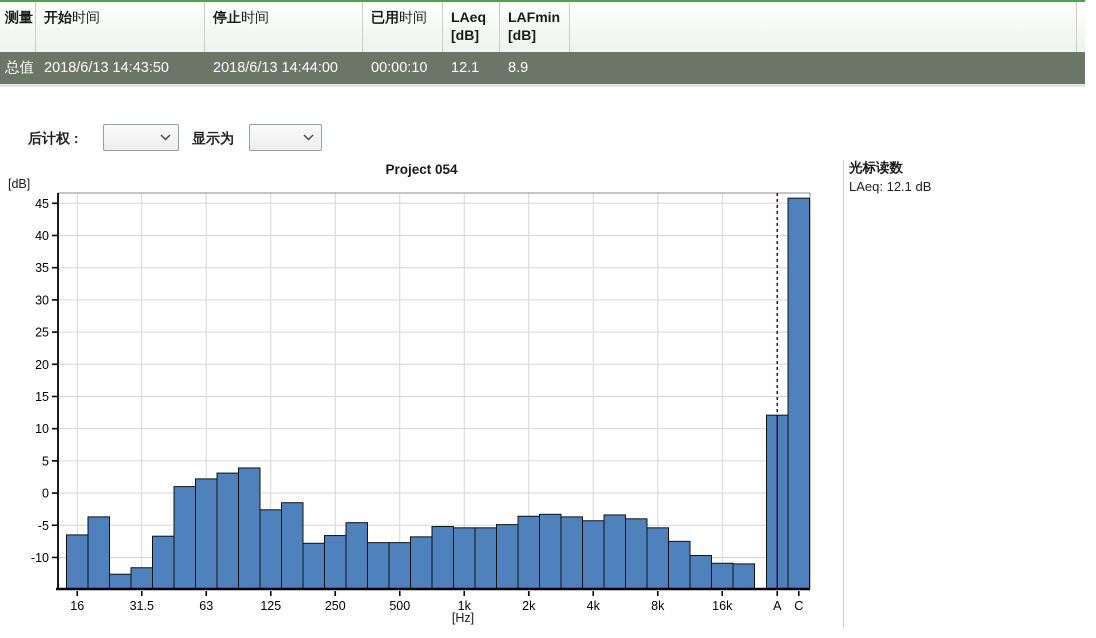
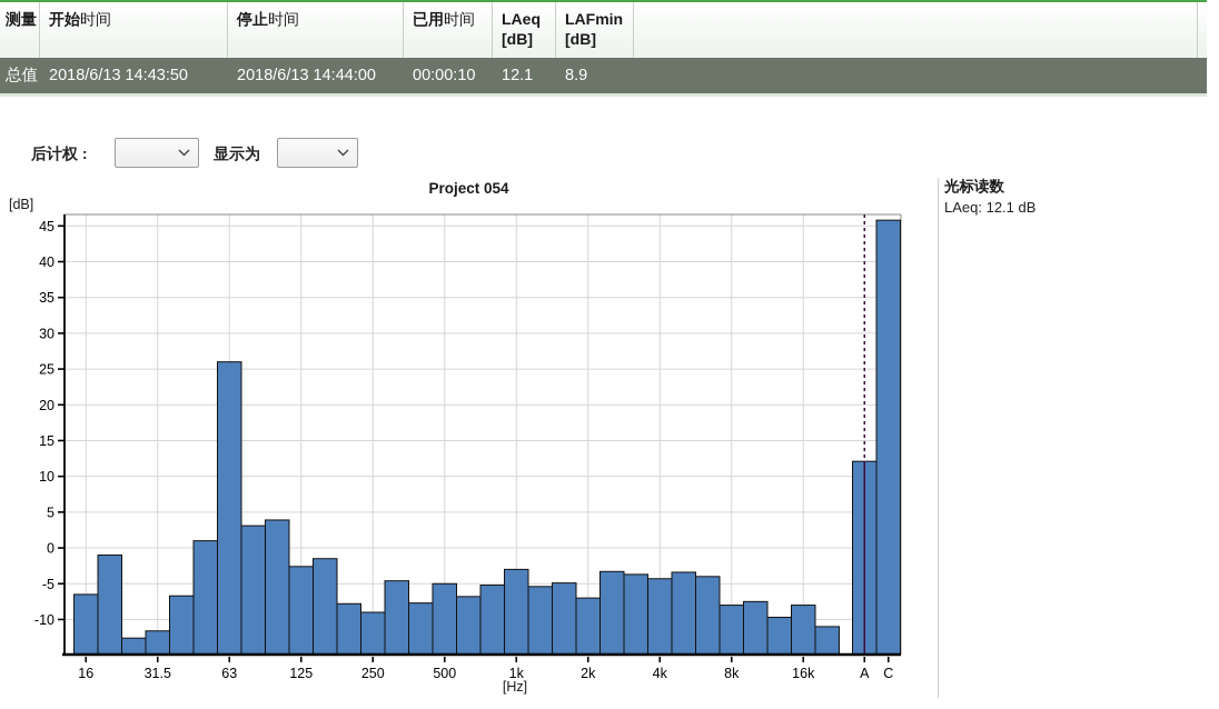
20: -4 -> -1
63: 2 -> 26
250: -7 -> -9
500: -8 -> -5
1k: -5 -> -3
2k: -4 -> -7
8k: -5 -> -8
16k: -11 -> -8
